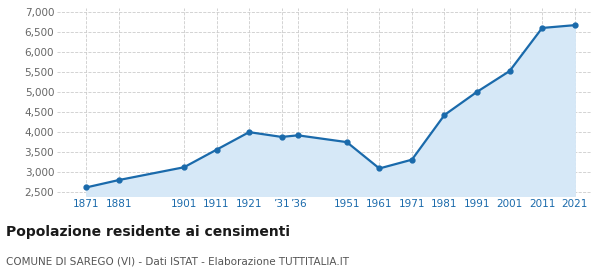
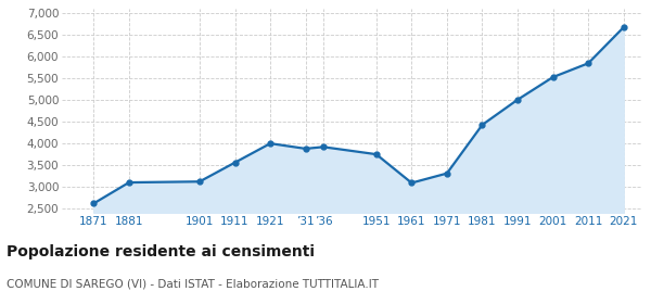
1881: 2,800 -> 3,100
2011: 6,610 -> 5,850
